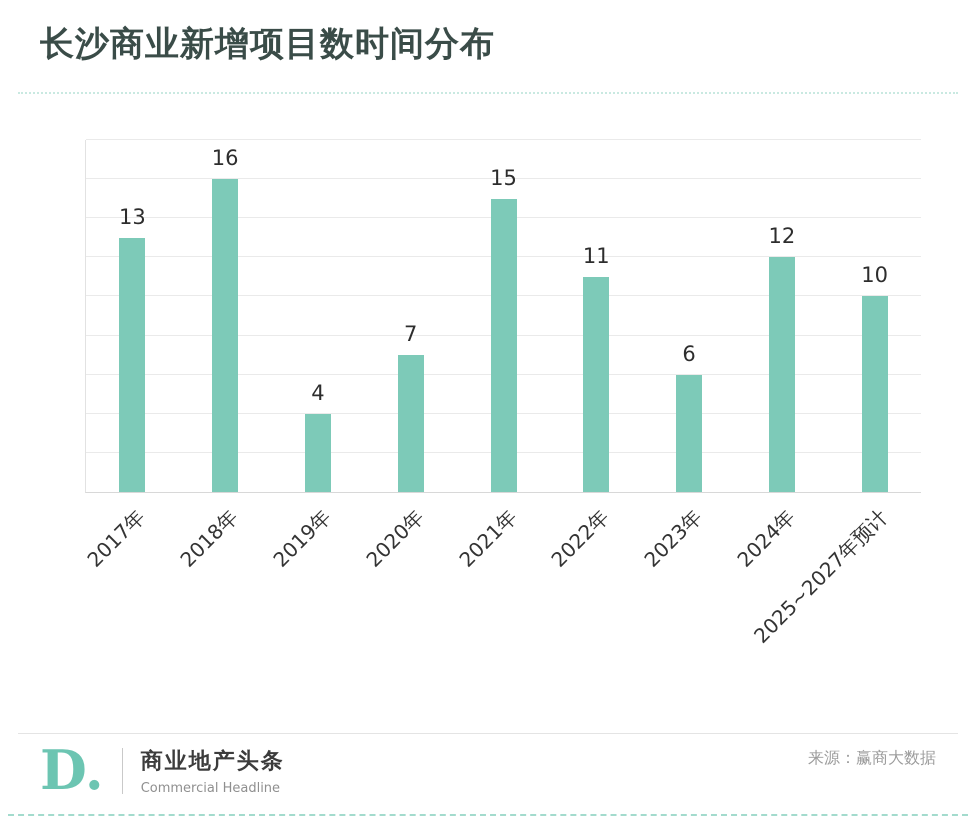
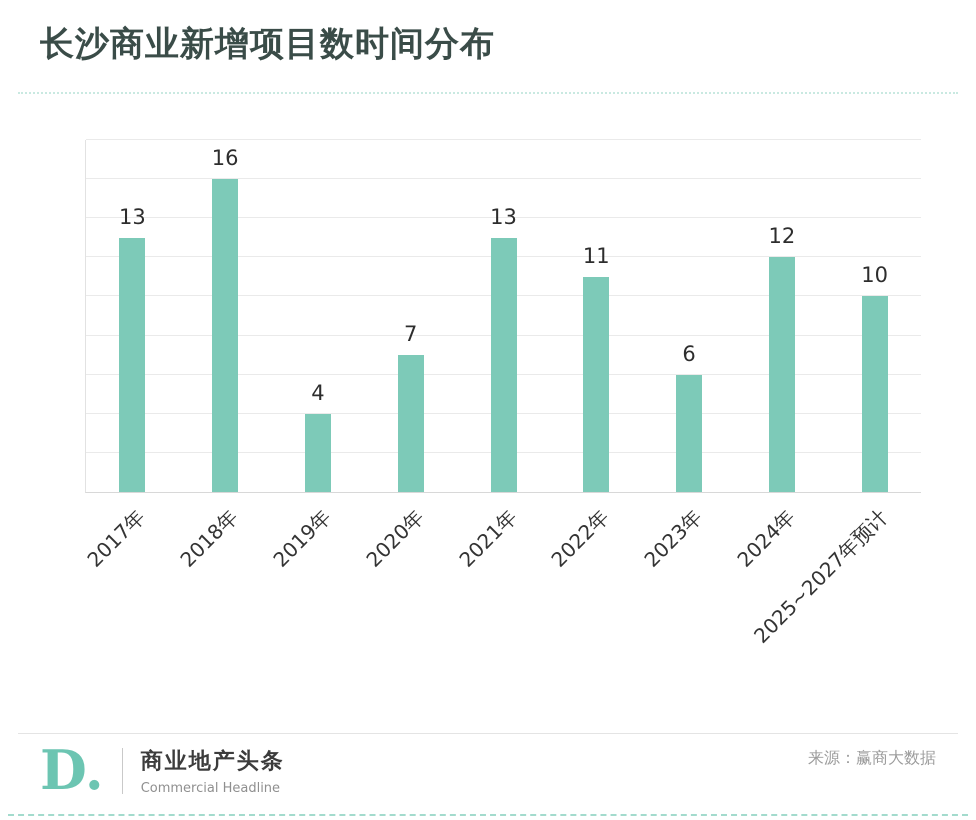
2021年: 15 -> 13
